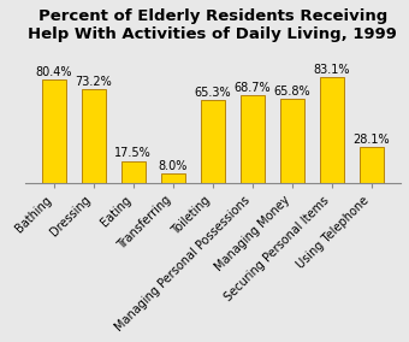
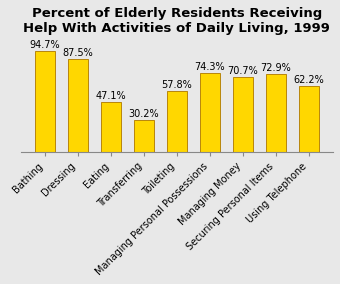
Bathing: 80.4% -> 94.7%
Dressing: 73.2% -> 87.5%
Eating: 17.5% -> 47.1%
Transferring: 8.0% -> 30.2%
Toileting: 65.3% -> 57.8%
Managing Personal Possessions: 68.7% -> 74.3%
Managing Money: 65.8% -> 70.7%
Securing Personal Items: 83.1% -> 72.9%
Using Telephone: 28.1% -> 62.2%
